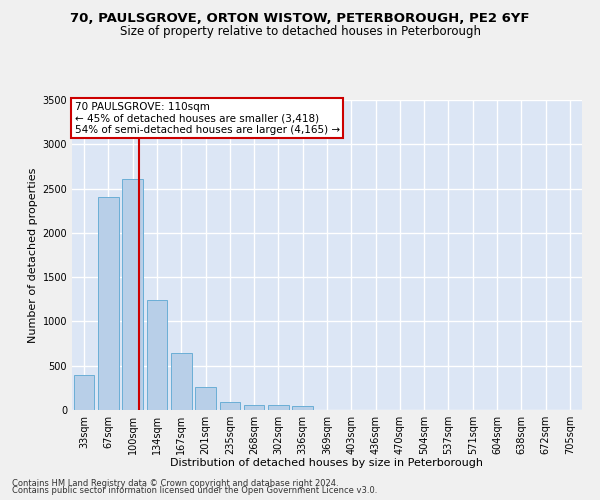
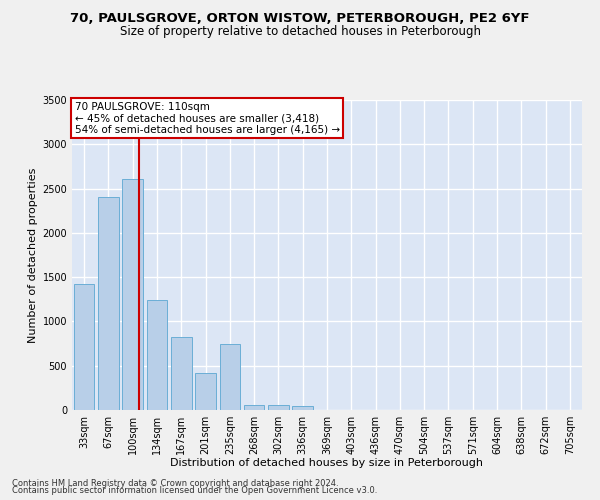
33sqm: 390 -> 1420
167sqm: 640 -> 820
201sqm: 260 -> 420
235sqm: 100 -> 740
